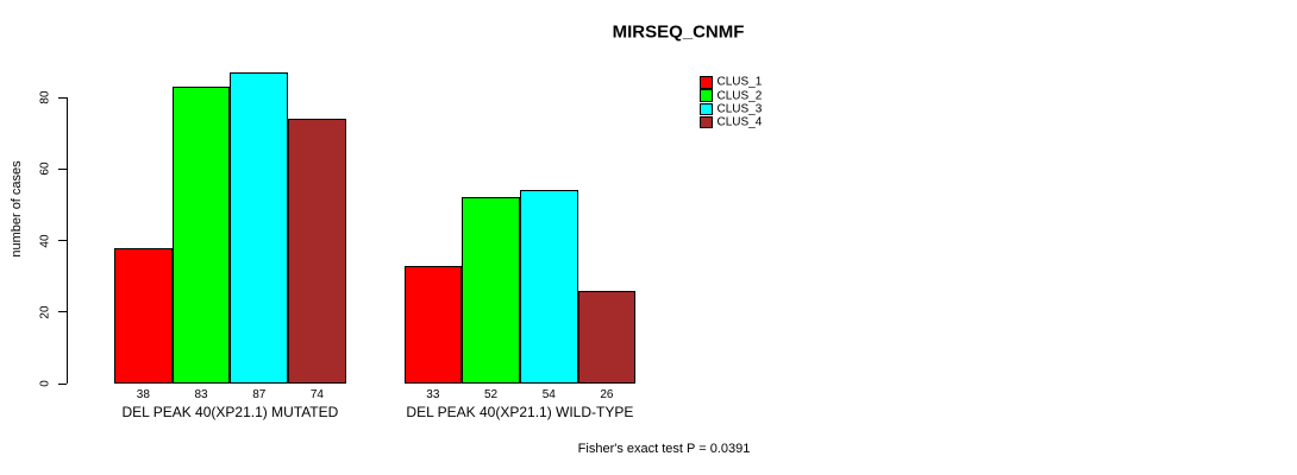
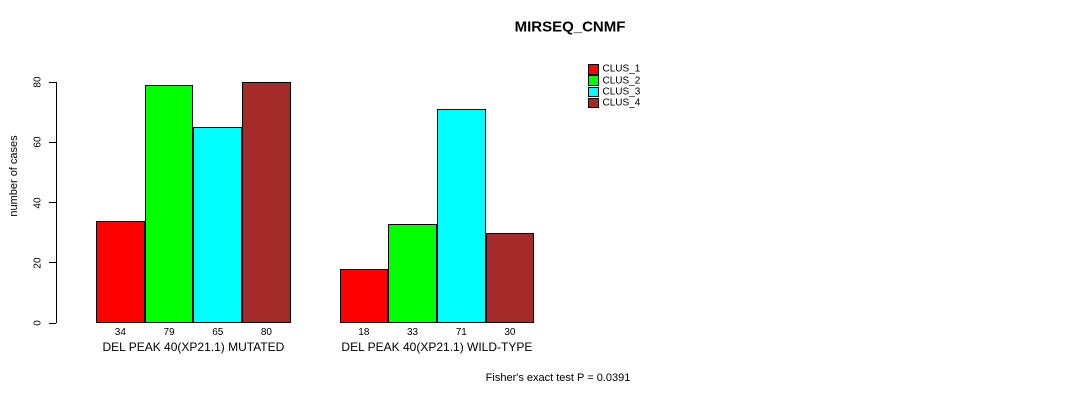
CLUS_1/DEL PEAK 40(XP21.1) MUTATED: 38 -> 34
CLUS_2/DEL PEAK 40(XP21.1) MUTATED: 83 -> 79
CLUS_3/DEL PEAK 40(XP21.1) MUTATED: 87 -> 65
CLUS_4/DEL PEAK 40(XP21.1) MUTATED: 74 -> 80
CLUS_1/DEL PEAK 40(XP21.1) WILD-TYPE: 33 -> 18
CLUS_2/DEL PEAK 40(XP21.1) WILD-TYPE: 52 -> 33
CLUS_3/DEL PEAK 40(XP21.1) WILD-TYPE: 54 -> 71
CLUS_4/DEL PEAK 40(XP21.1) WILD-TYPE: 26 -> 30
